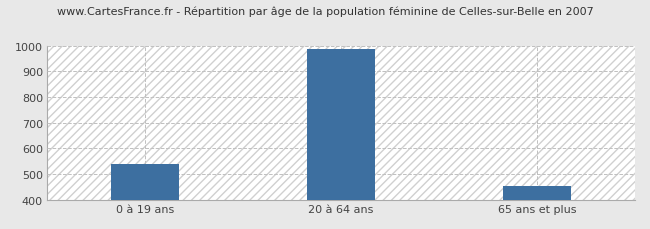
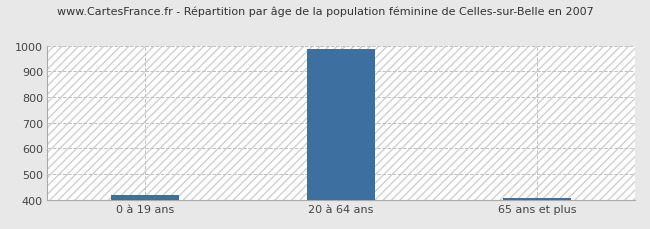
0 à 19 ans: 540 -> 419
65 ans et plus: 455 -> 406
